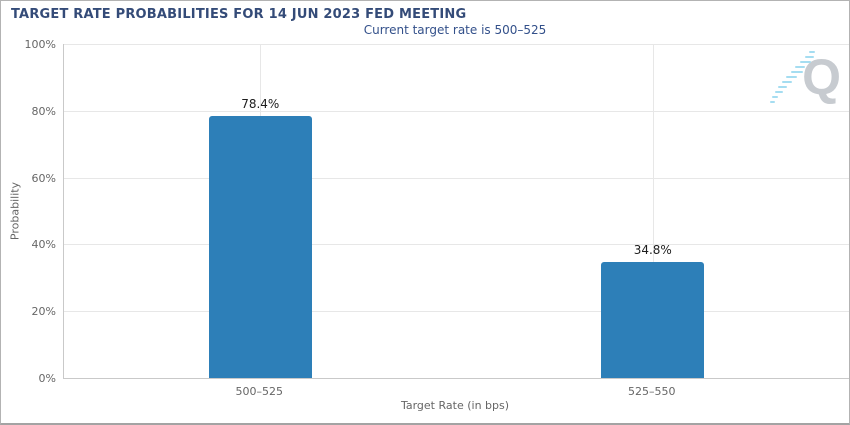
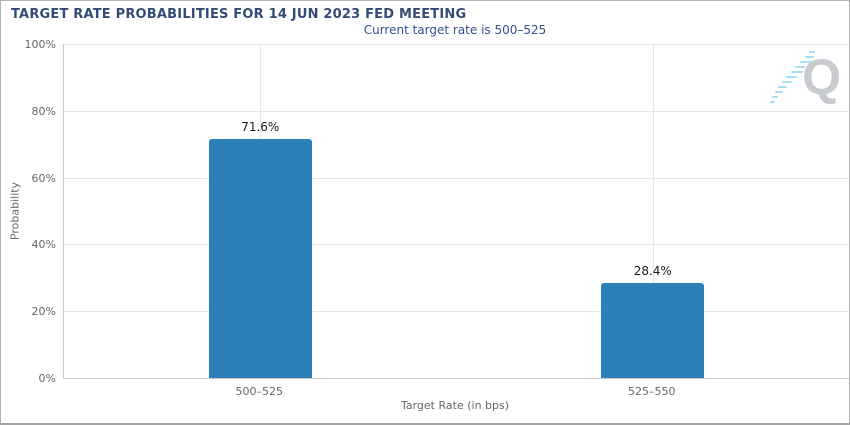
500–525: 78.4% -> 71.6%
525–550: 34.8% -> 28.4%
